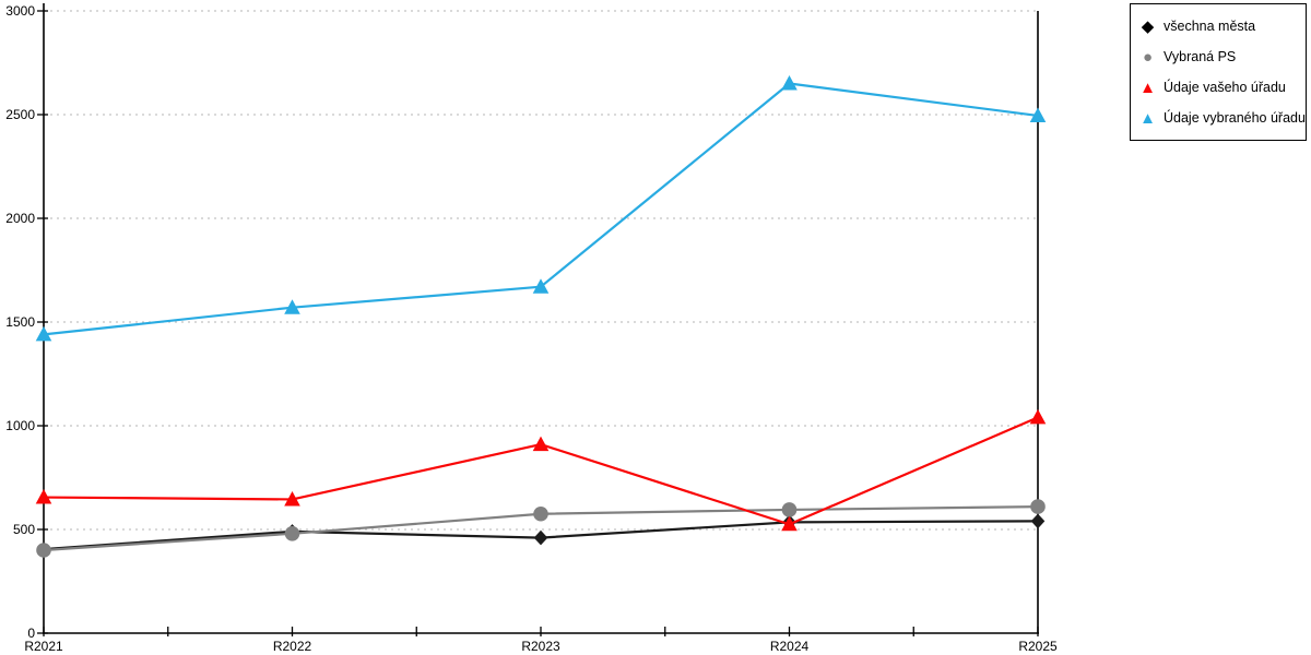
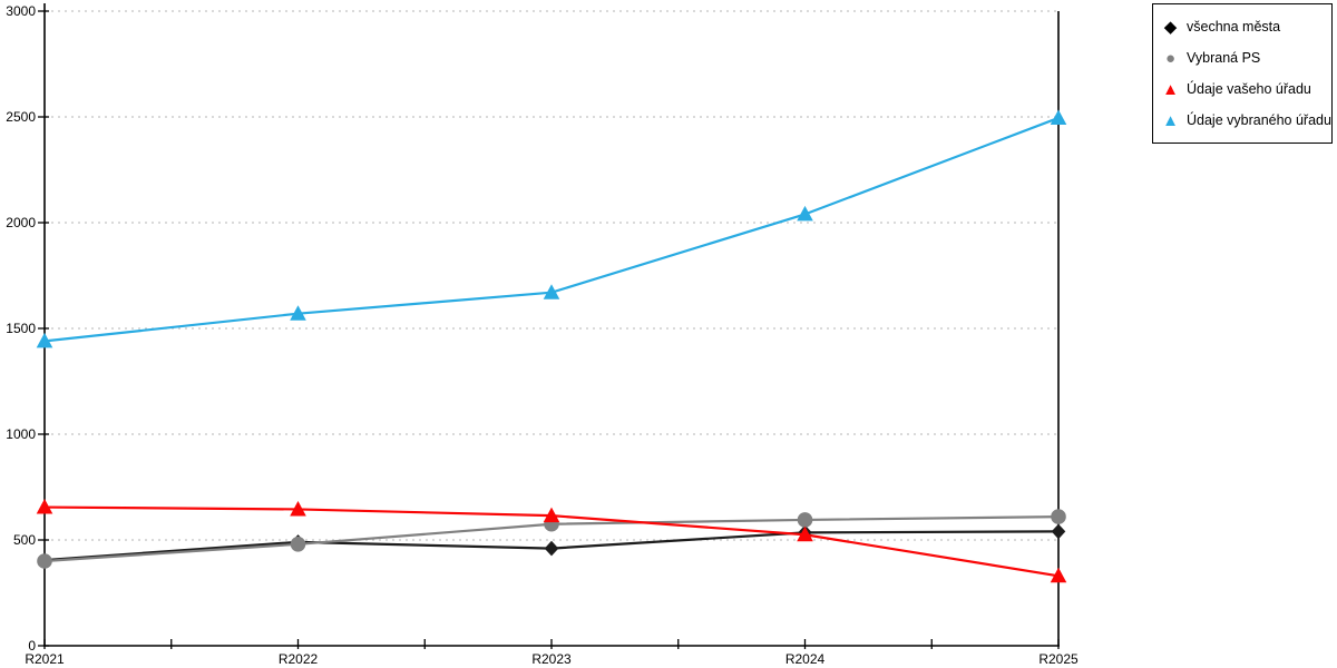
Údaje vašeho úřadu/R2023: 910 -> 620
Údaje vybraného úřadu/R2024: 2650 -> 2040
Údaje vašeho úřadu/R2025: 1040 -> 330
